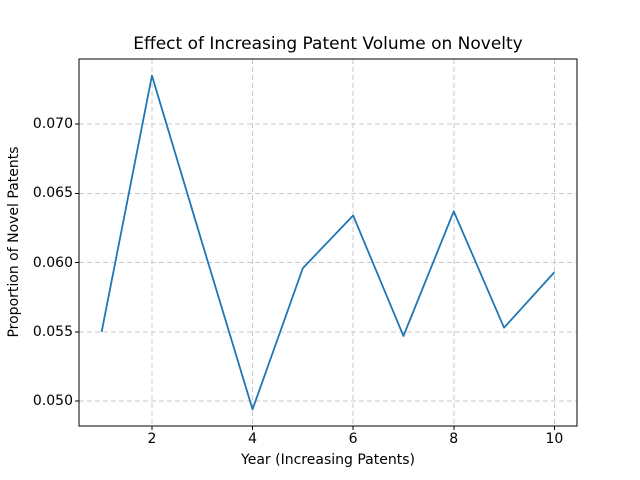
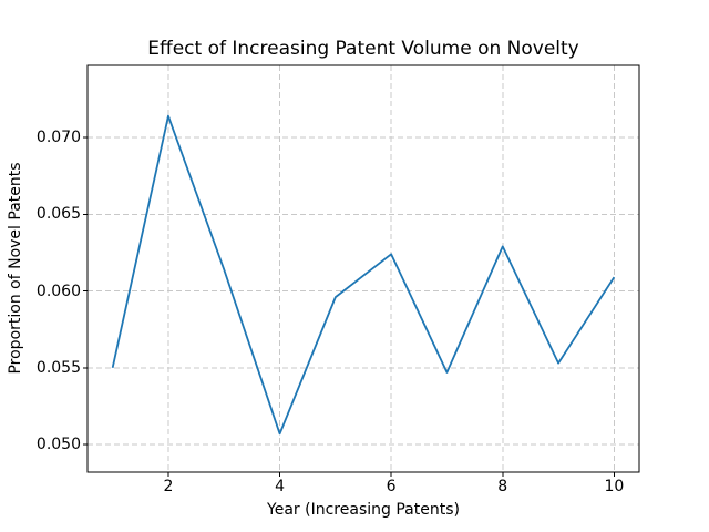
2: 0.0735 -> 0.0714
4: 0.0494 -> 0.0507
6: 0.0634 -> 0.0624
8: 0.0637 -> 0.0629
10: 0.0593 -> 0.0609
